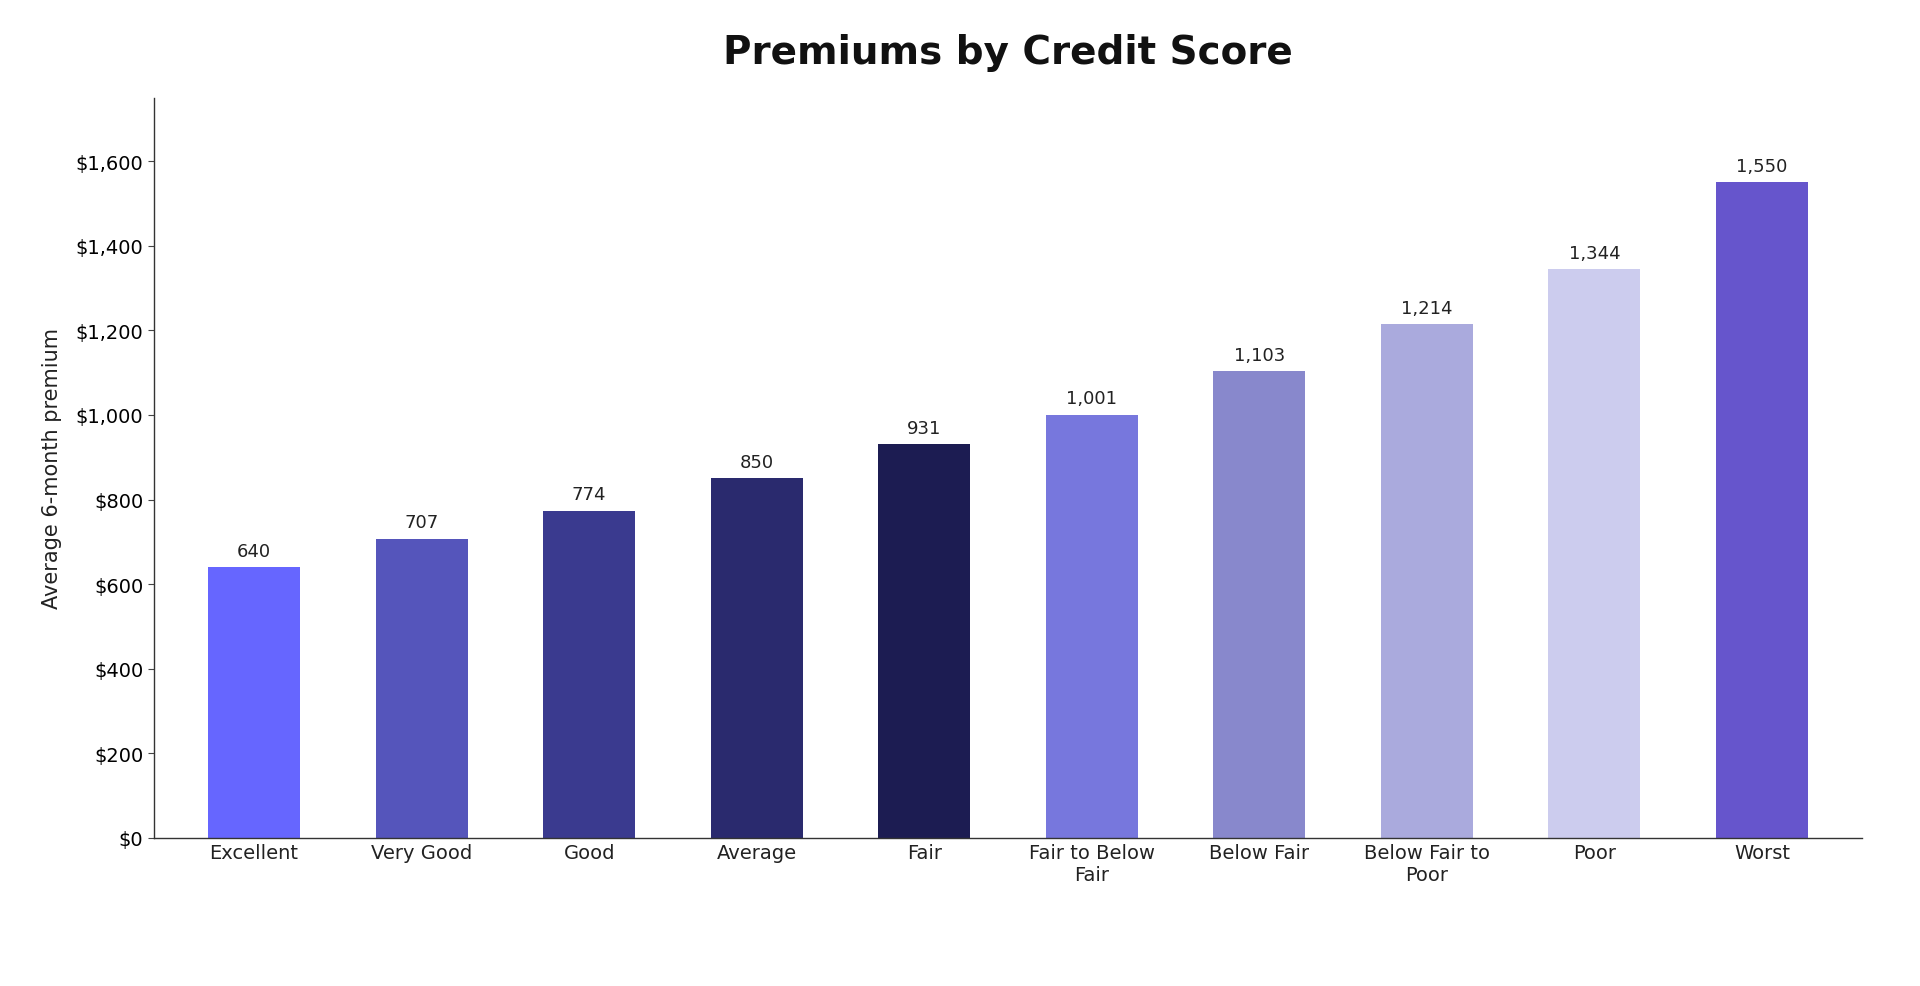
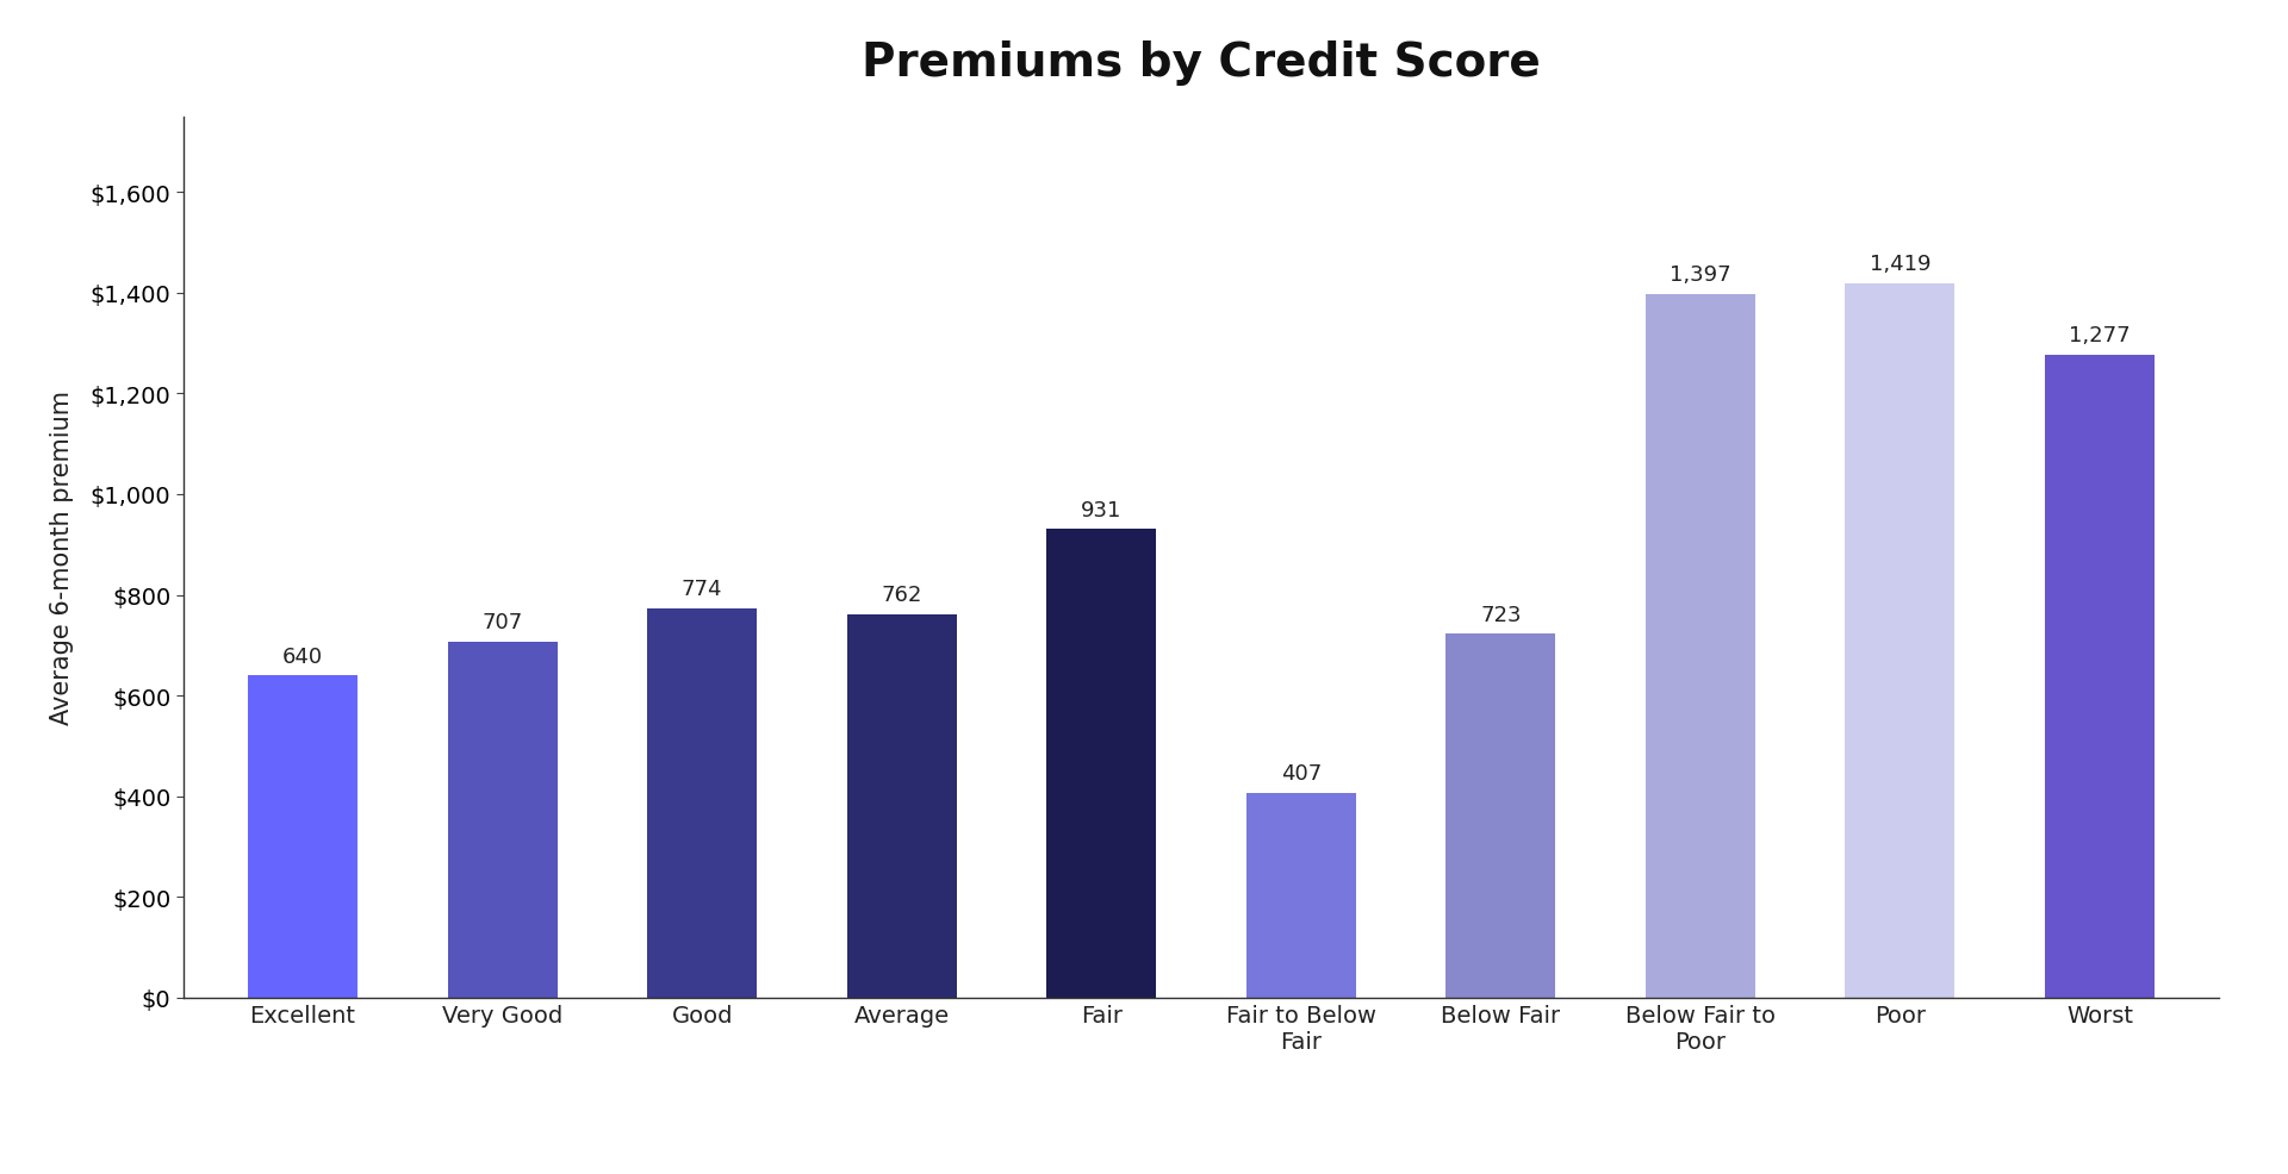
Average: 850 -> 762
Fair to Below Fair: 1,001 -> 407
Below Fair: 1,103 -> 723
Below Fair to Poor: 1,214 -> 1,397
Poor: 1,344 -> 1,419
Worst: 1,550 -> 1,277
